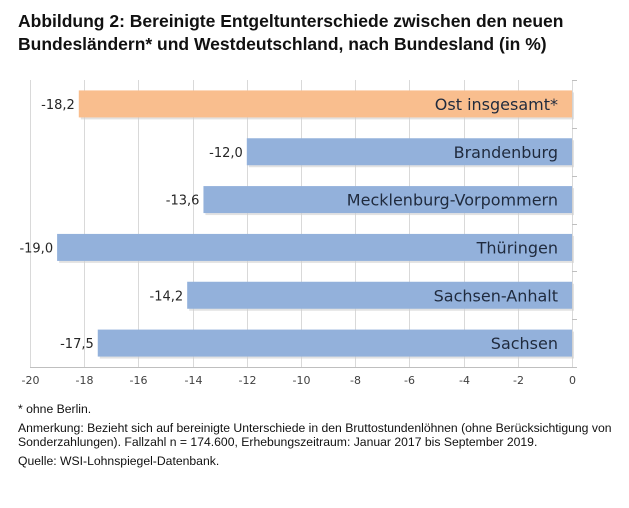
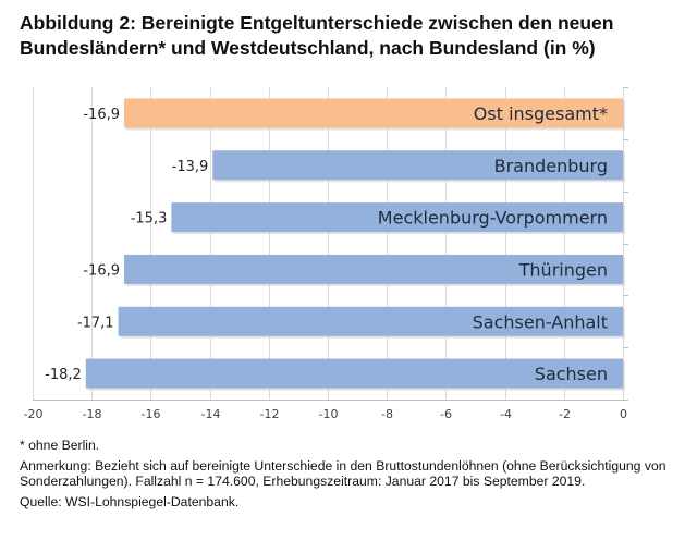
Ost insgesamt*: -18,2 -> -16,9
Brandenburg: -12,0 -> -13,9
Mecklenburg-Vorpommern: -13,6 -> -15,3
Thüringen: -19,0 -> -16,9
Sachsen-Anhalt: -14,2 -> -17,1
Sachsen: -17,5 -> -18,2
